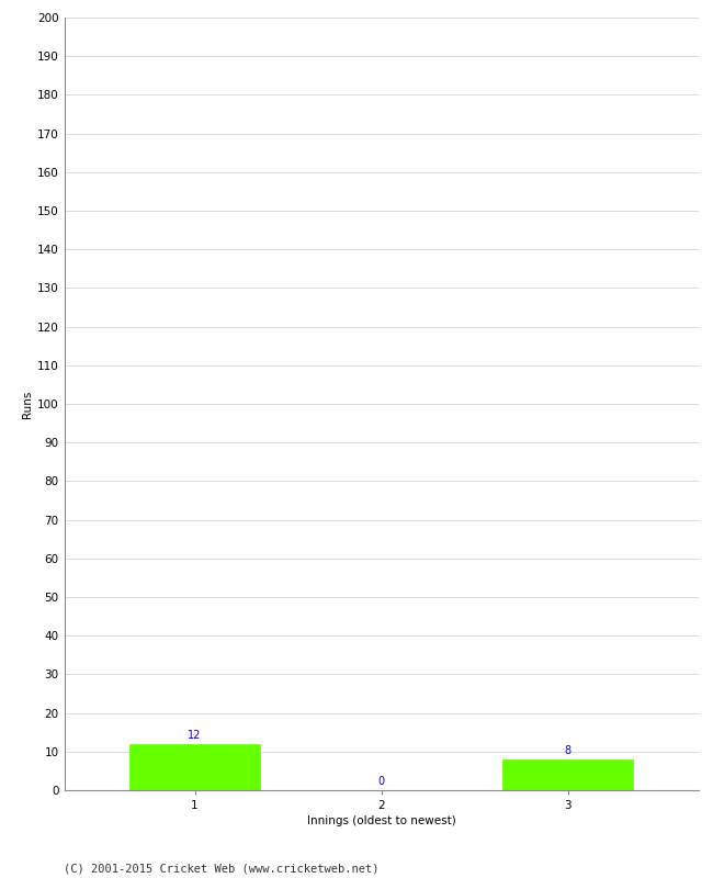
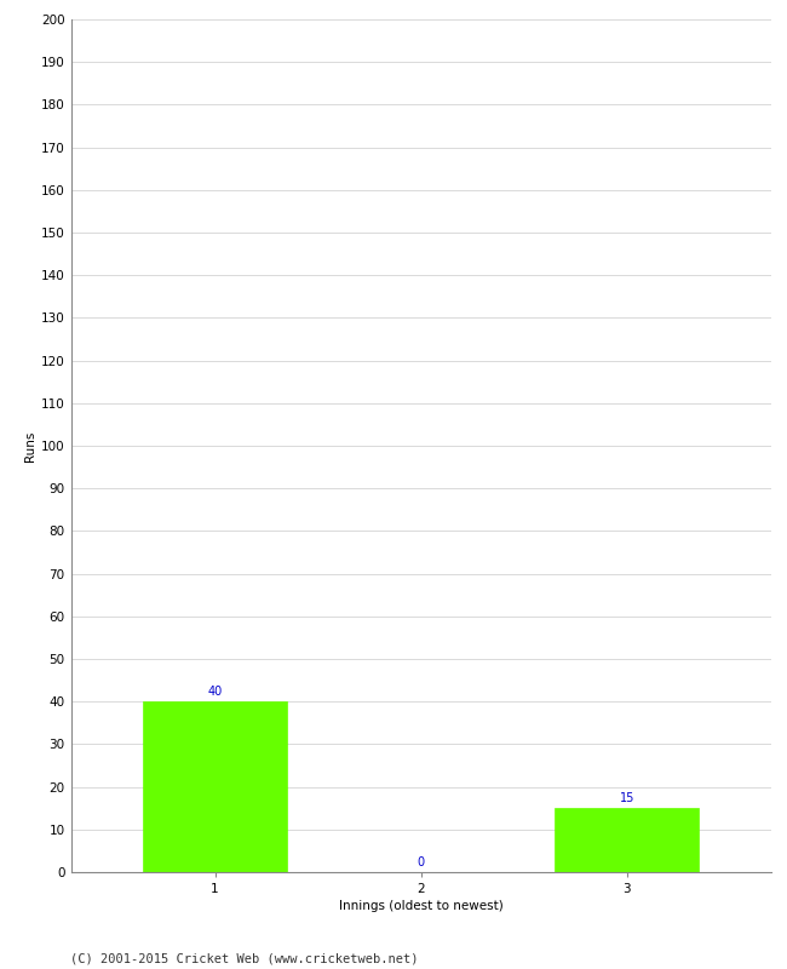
1: 12 -> 40
3: 8 -> 15
